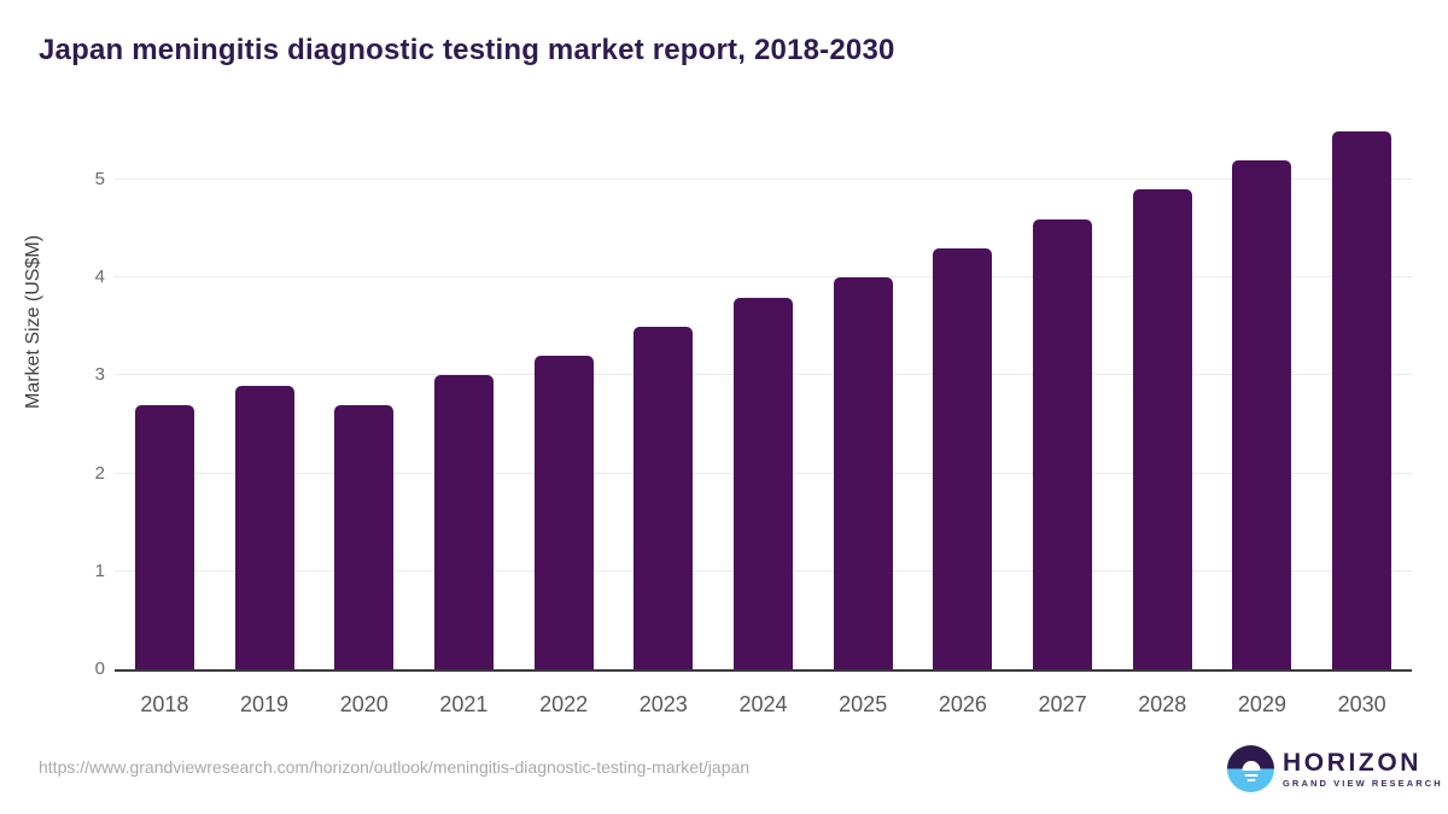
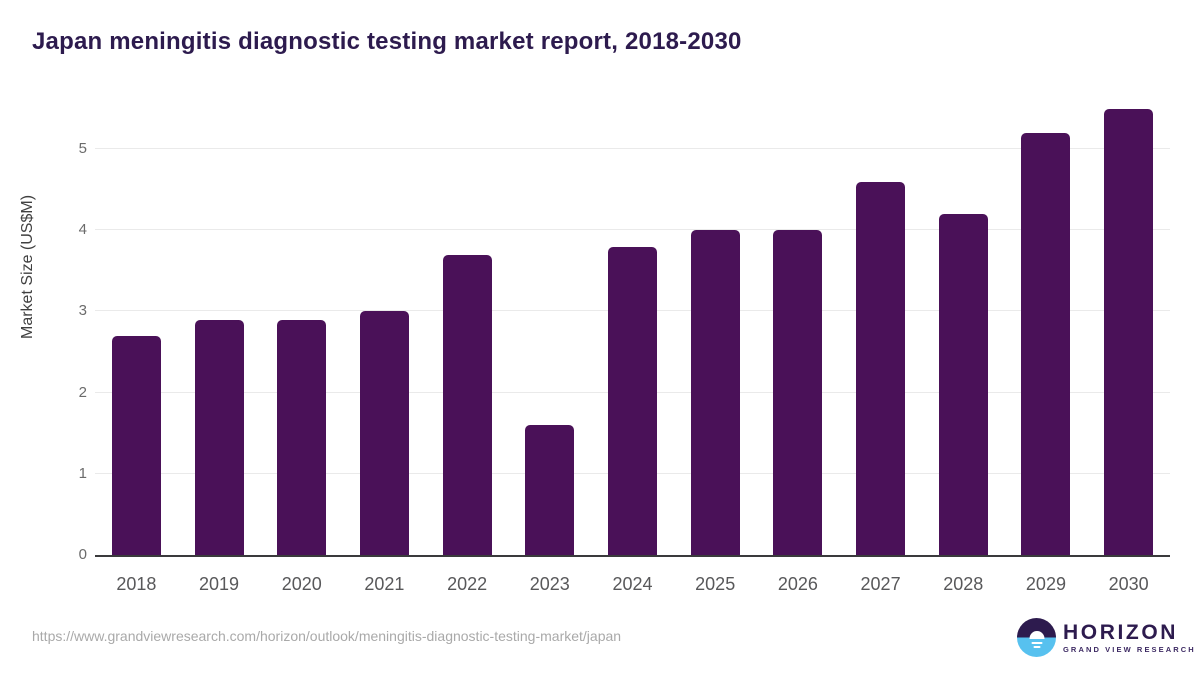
2020: 2.7 -> 2.9
2022: 3.2 -> 3.7
2023: 3.5 -> 1.6
2026: 4.3 -> 4.0
2028: 4.9 -> 4.2
